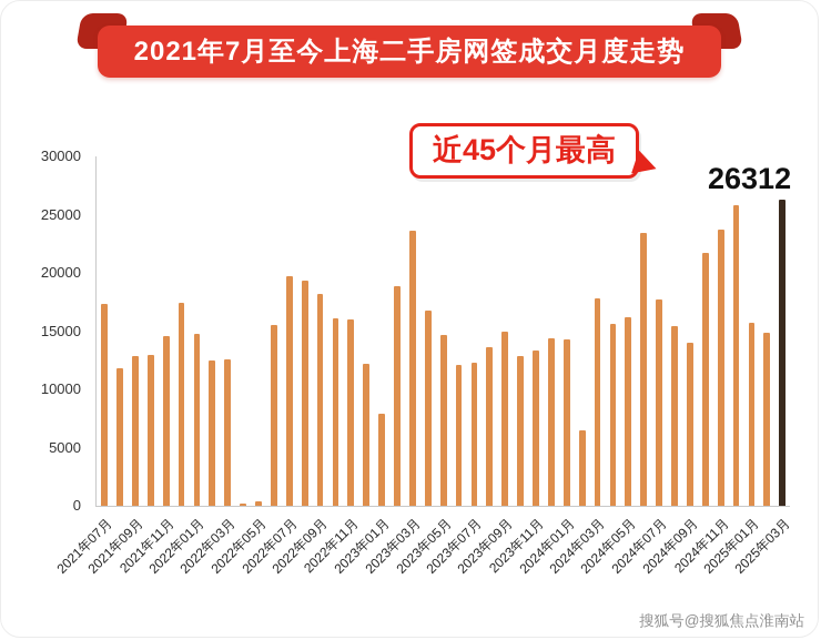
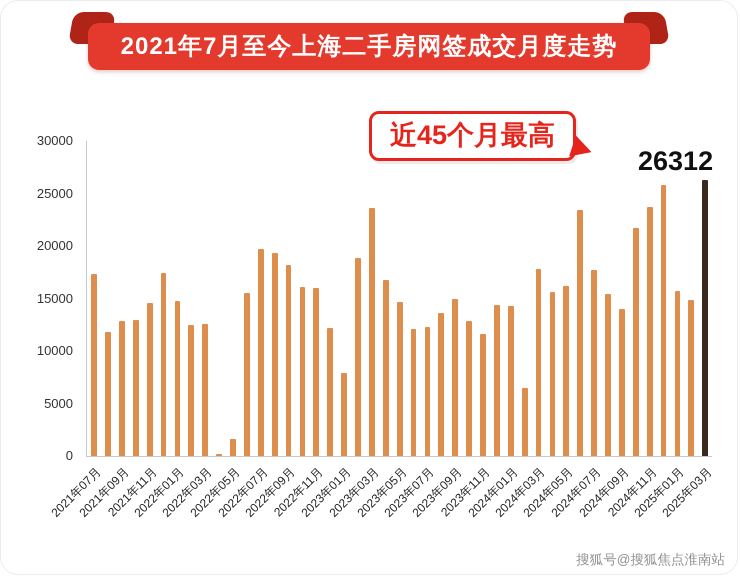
2022年05月: 400 -> 1600
2023年11月: 13300 -> 11600
